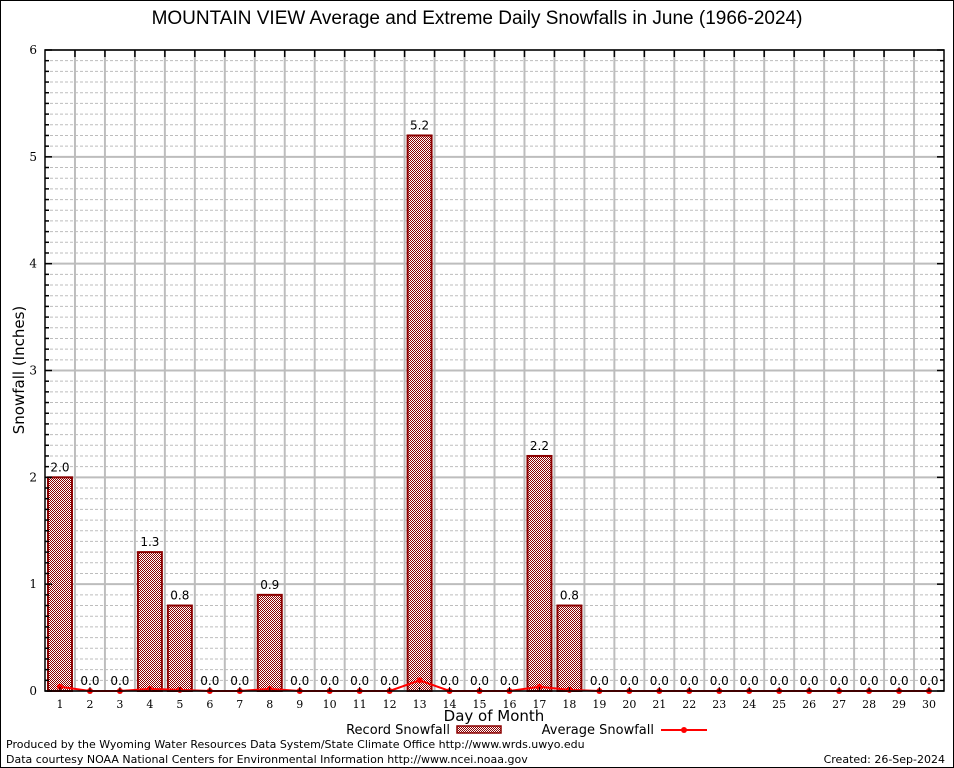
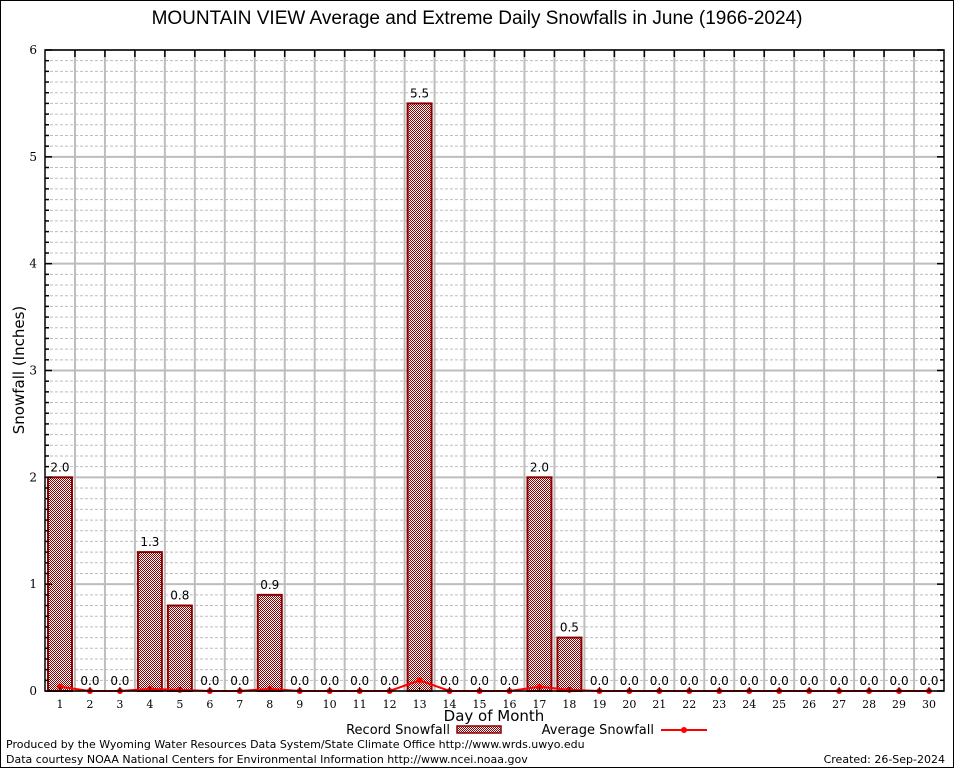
Record Snowfall/13: 5.2 -> 5.5
Record Snowfall/17: 2.2 -> 2.0
Record Snowfall/18: 0.8 -> 0.5
